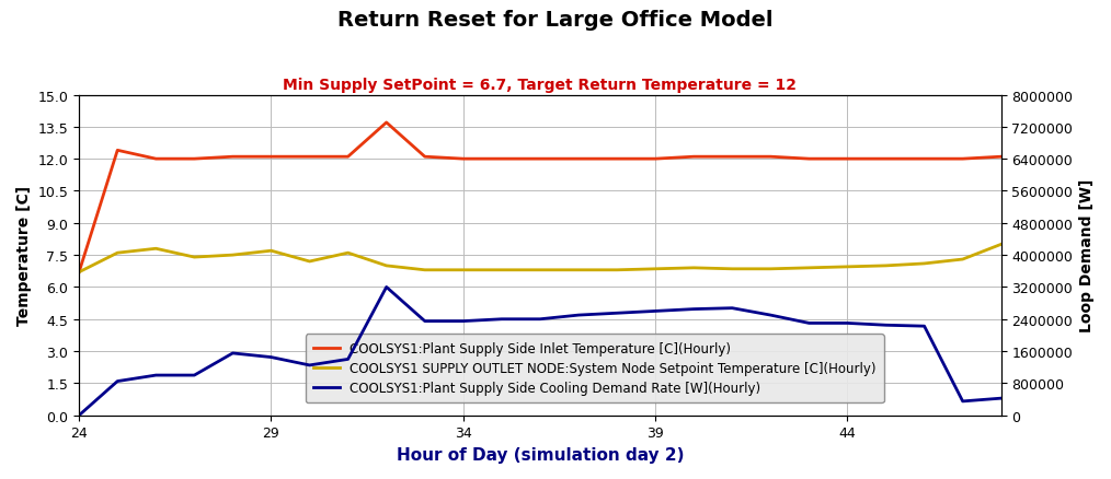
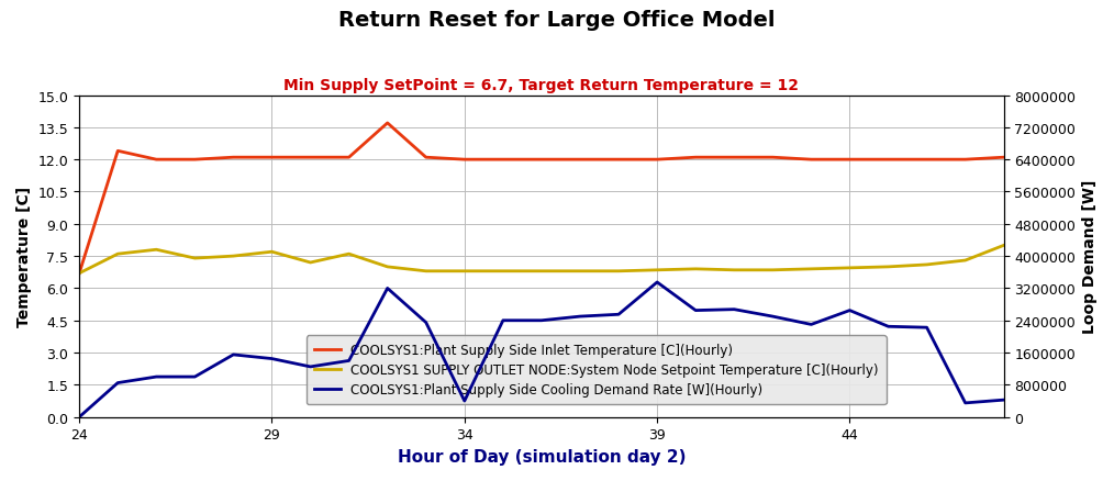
COOLSYS1:Plant Supply Side Cooling Demand Rate [W](Hourly)/34: 2350000 -> 400000
COOLSYS1:Plant Supply Side Cooling Demand Rate [W](Hourly)/39: 2600000 -> 3350000
COOLSYS1:Plant Supply Side Cooling Demand Rate [W](Hourly)/44: 2300000 -> 2650000
